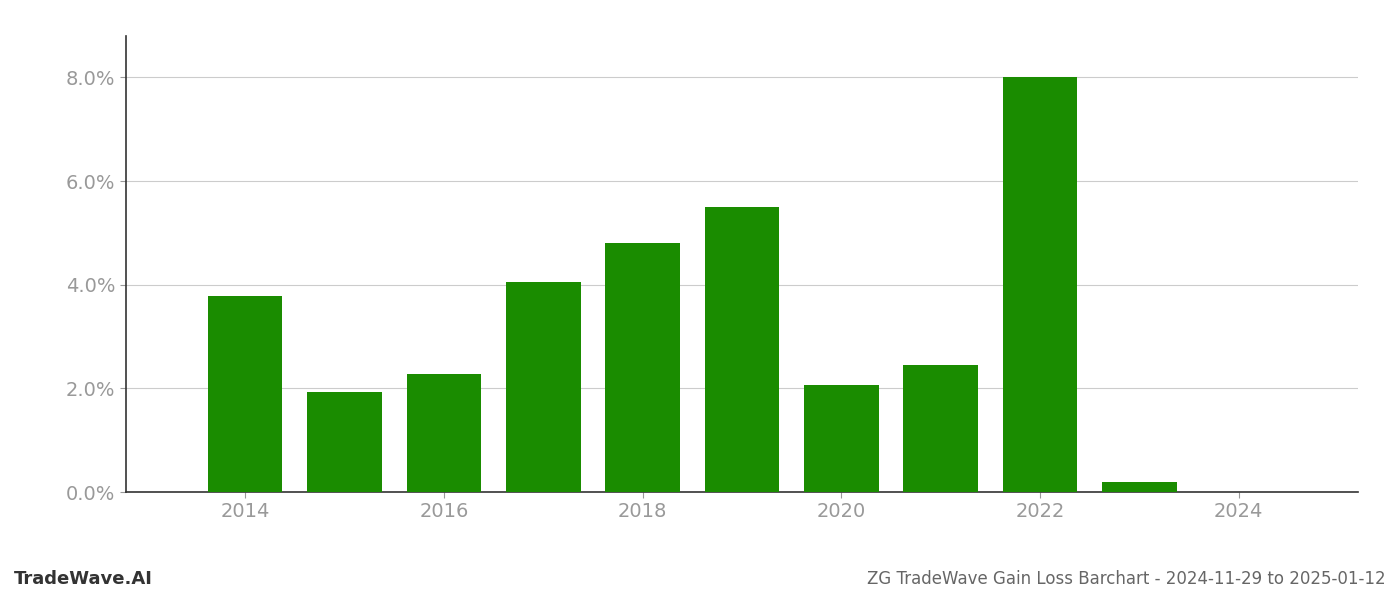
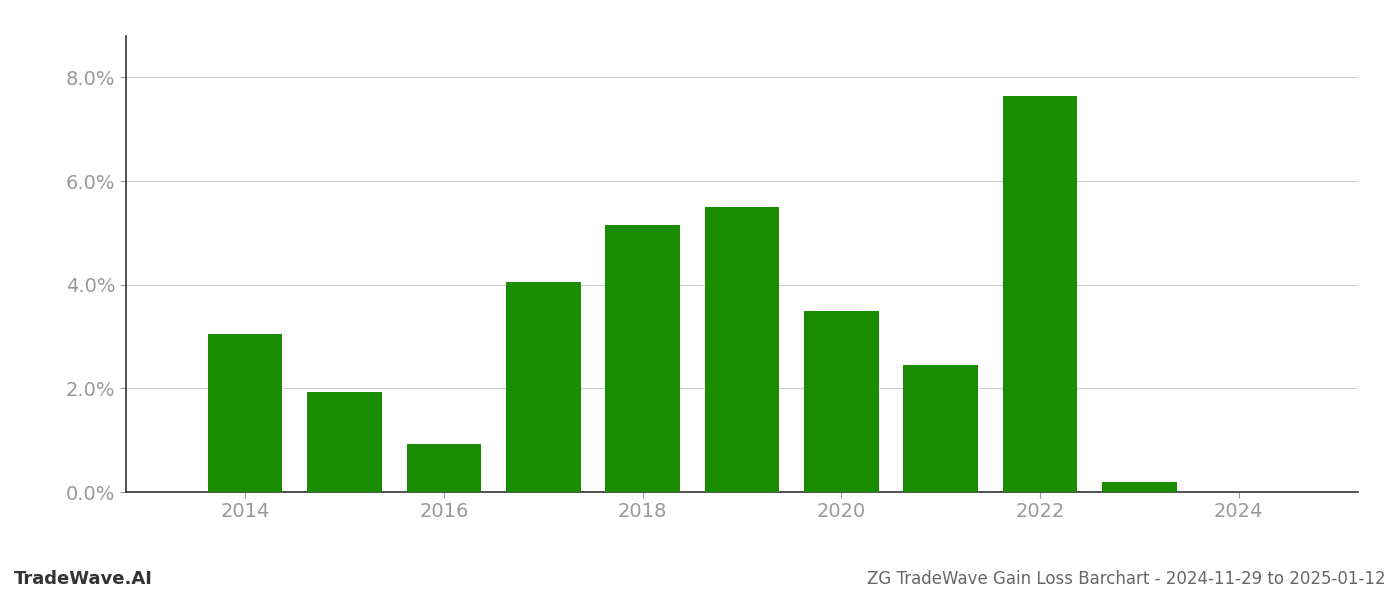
2014: 3.78% -> 3.05%
2016: 2.28% -> 0.93%
2018: 4.80% -> 5.15%
2020: 2.06% -> 3.50%
2022: 8.00% -> 7.65%
